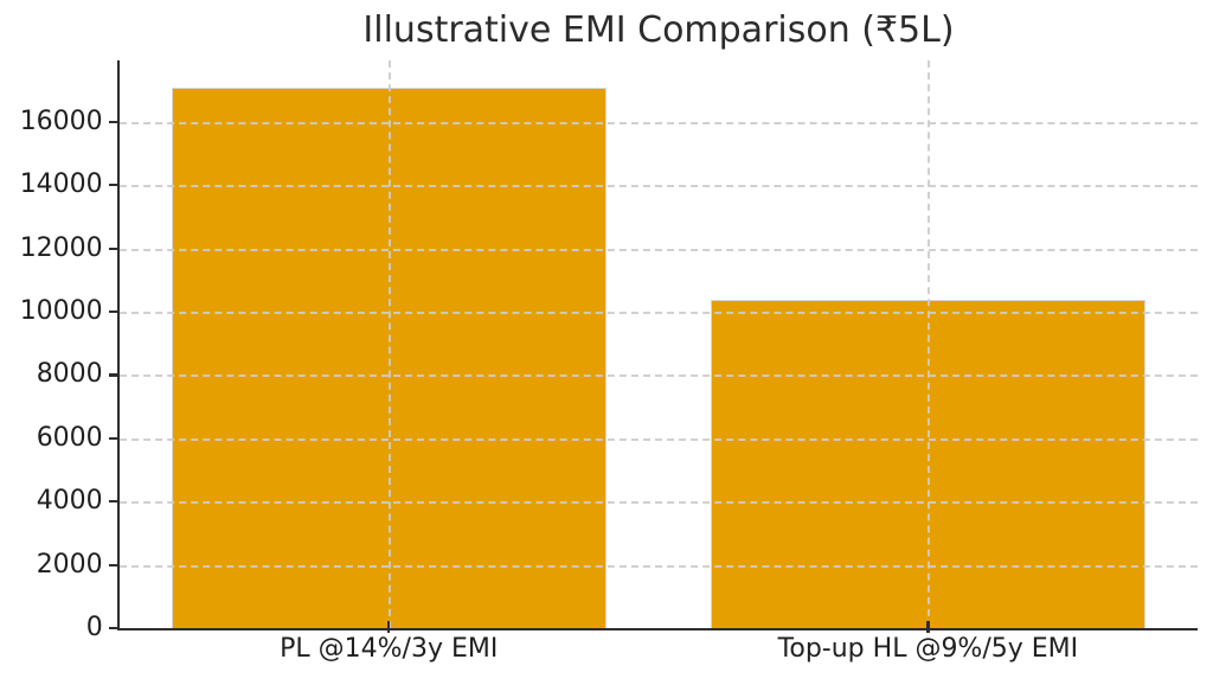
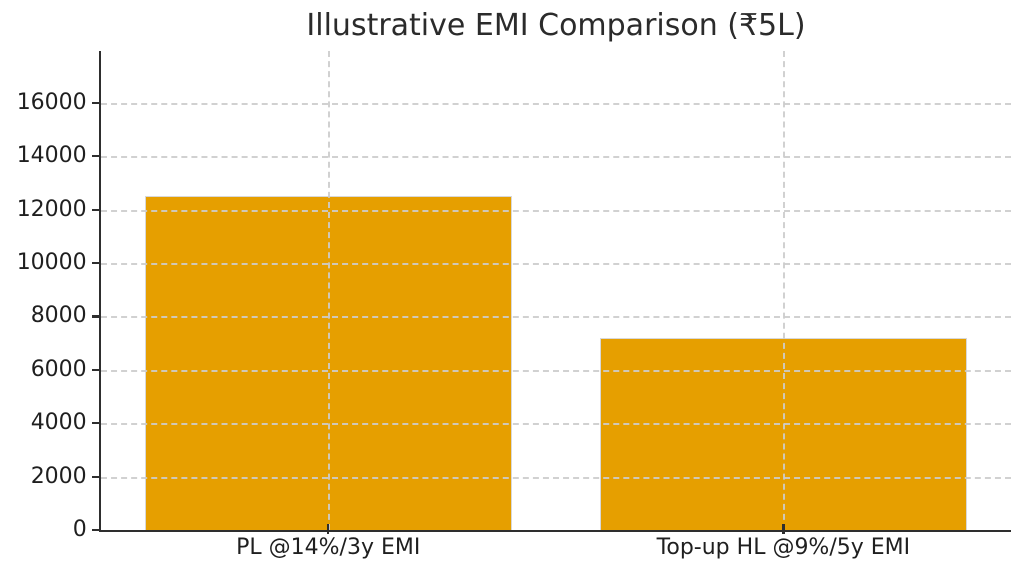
PL @14%/3y EMI: 17100 -> 12500
Top-up HL @9%/5y EMI: 10400 -> 7200
